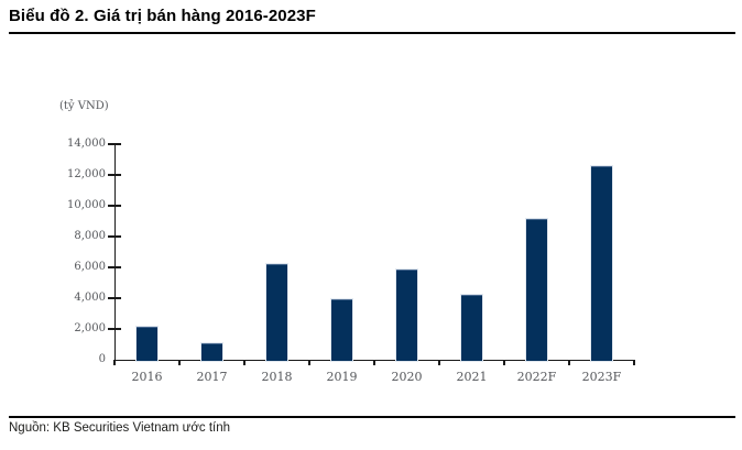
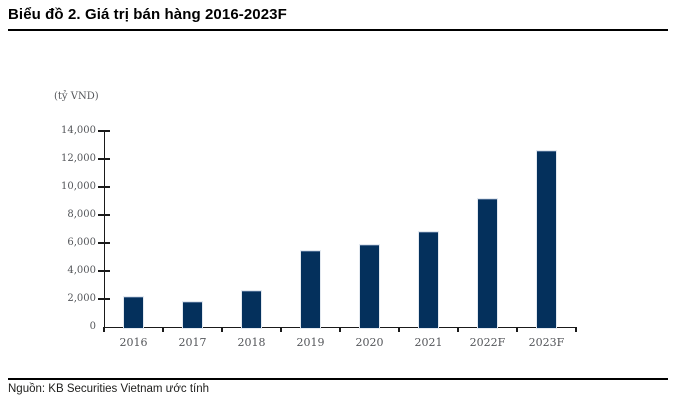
2017: 1000 -> 1800
2018: 6200 -> 2600
2019: 3900 -> 5400
2021: 4200 -> 6800
